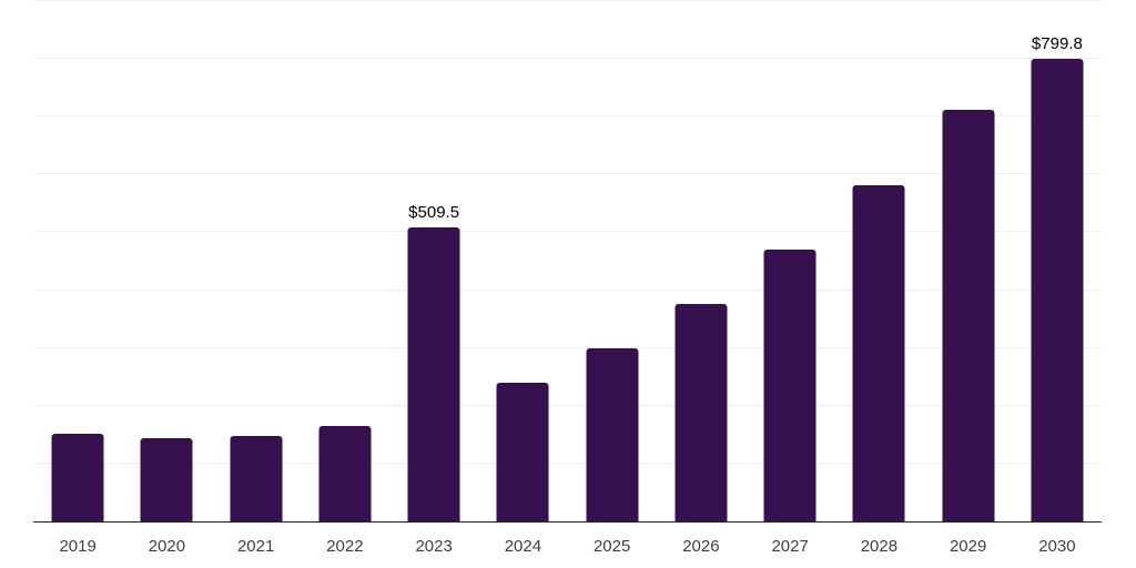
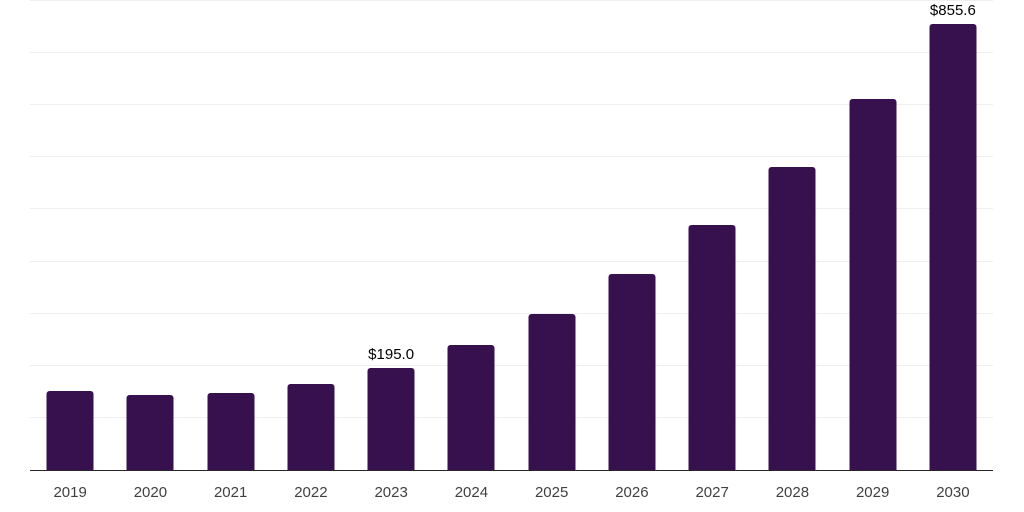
2023: $509.5 -> $195.0
2030: $799.8 -> $855.6
